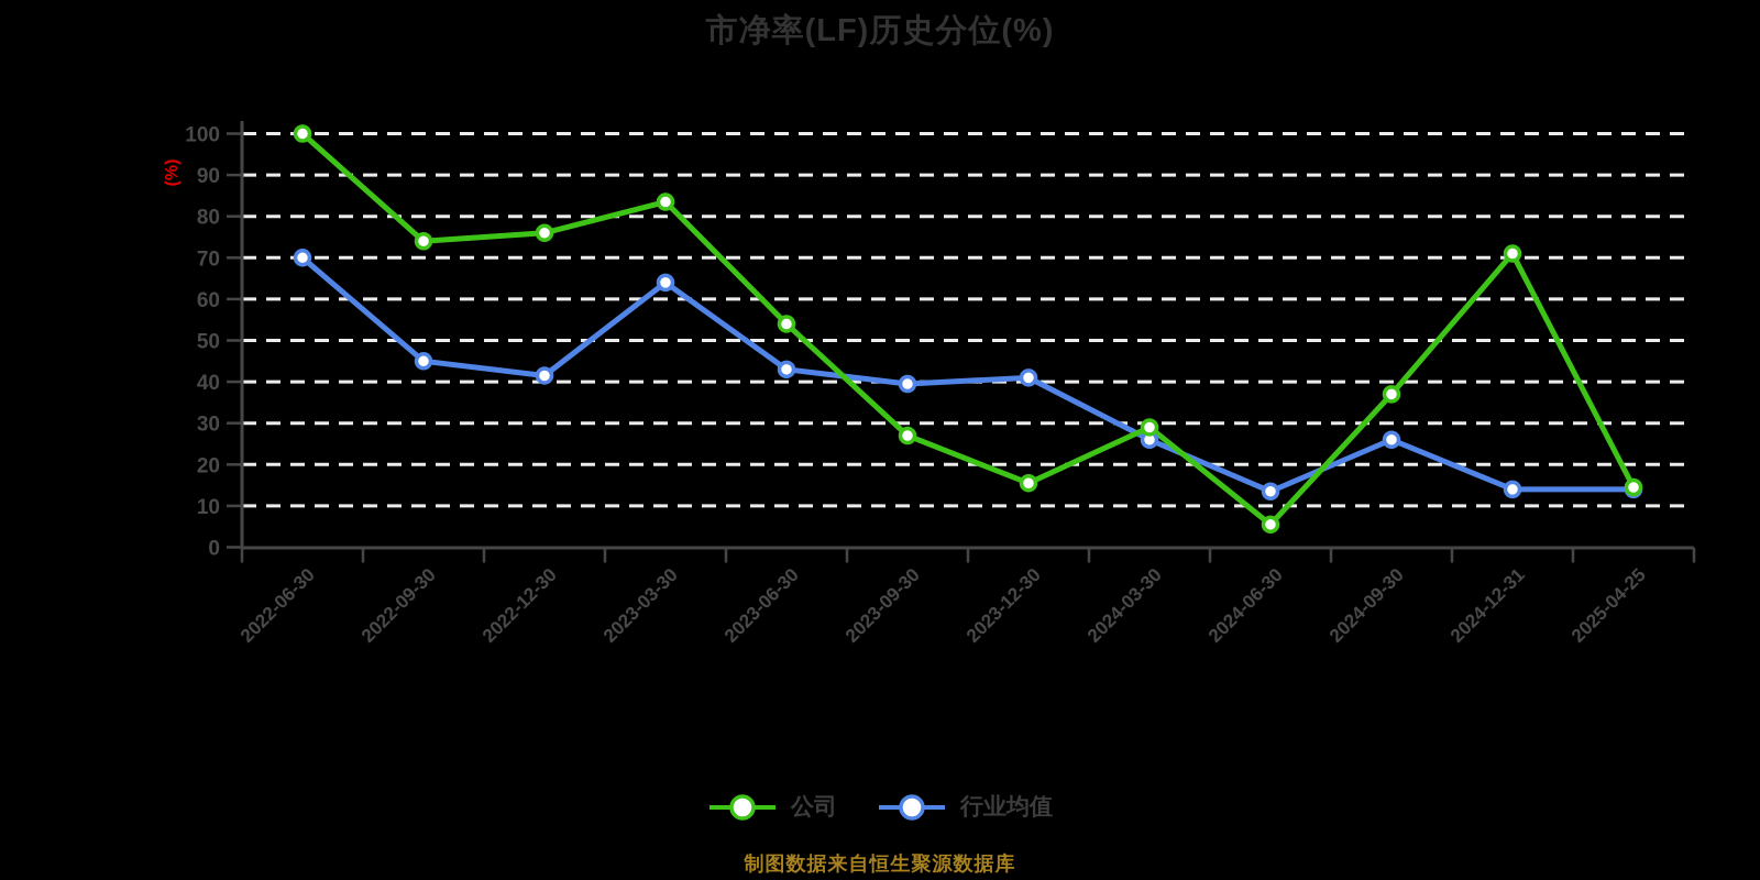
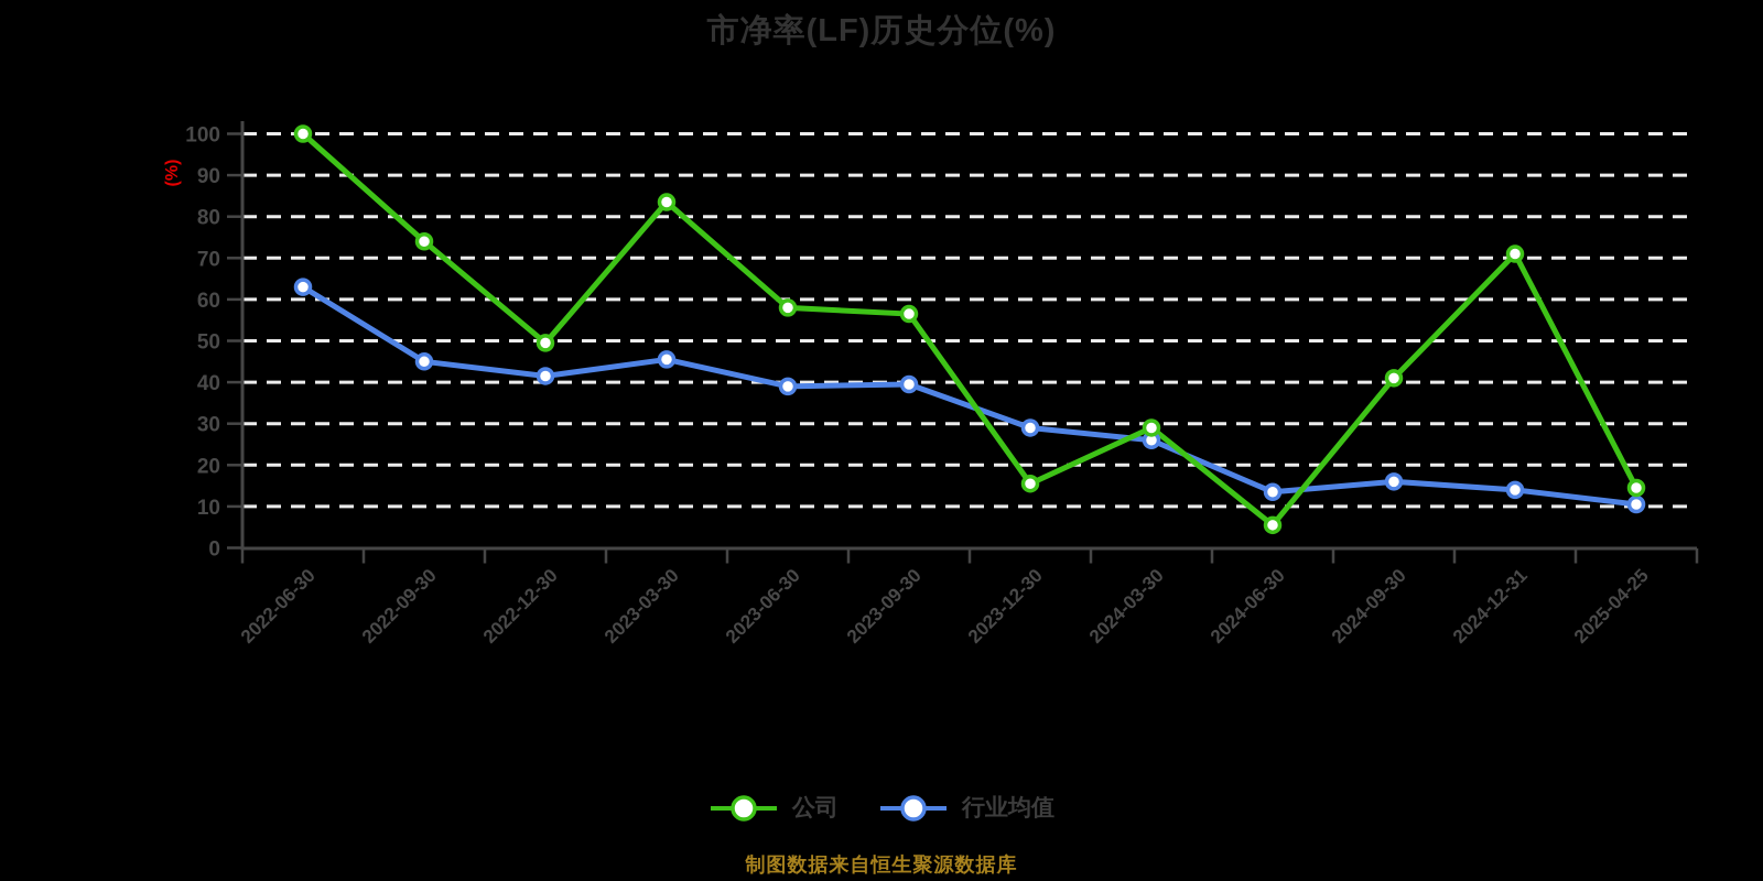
行业均值/2022-06-30: 70 -> 63
公司/2022-12-30: 76 -> 50
行业均值/2023-03-30: 64 -> 46
公司/2023-06-30: 54 -> 58
行业均值/2023-06-30: 43 -> 39
公司/2023-09-30: 27 -> 56
行业均值/2023-12-30: 41 -> 29
公司/2024-09-30: 37 -> 41
行业均值/2024-09-30: 26 -> 16
行业均值/2025-04-25: 14 -> 10
